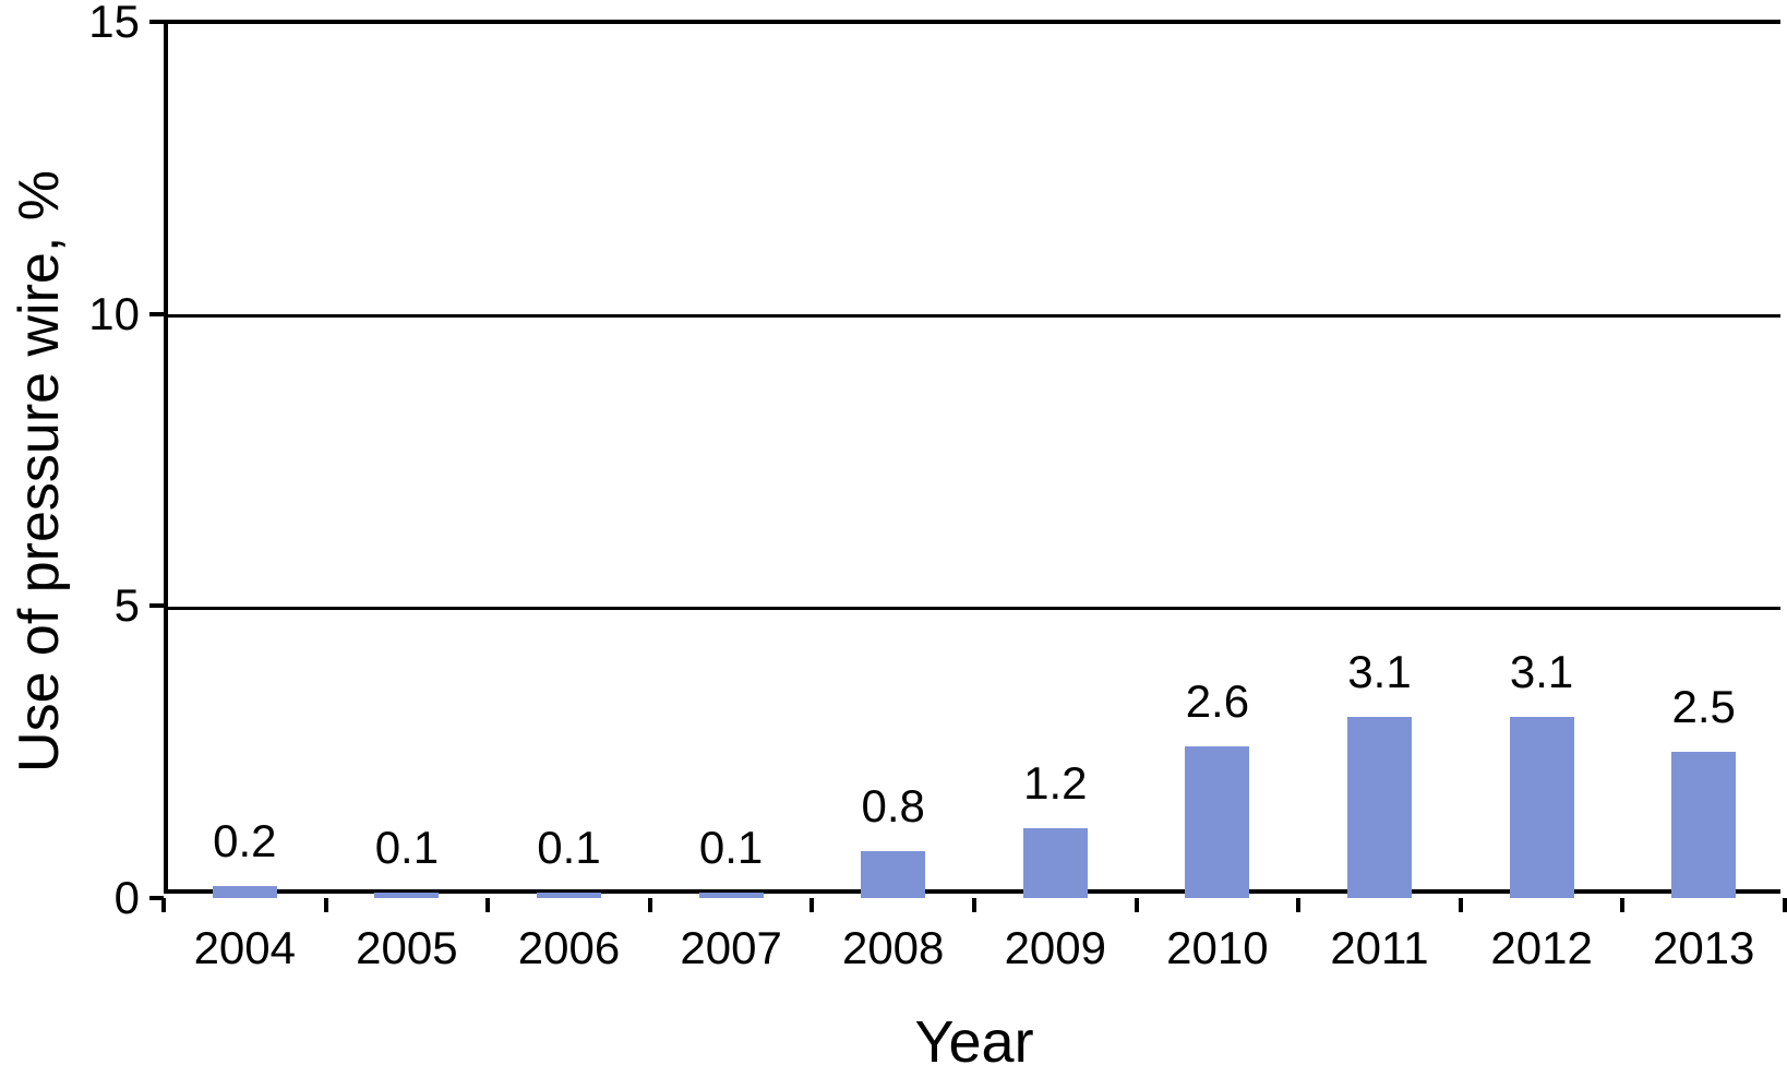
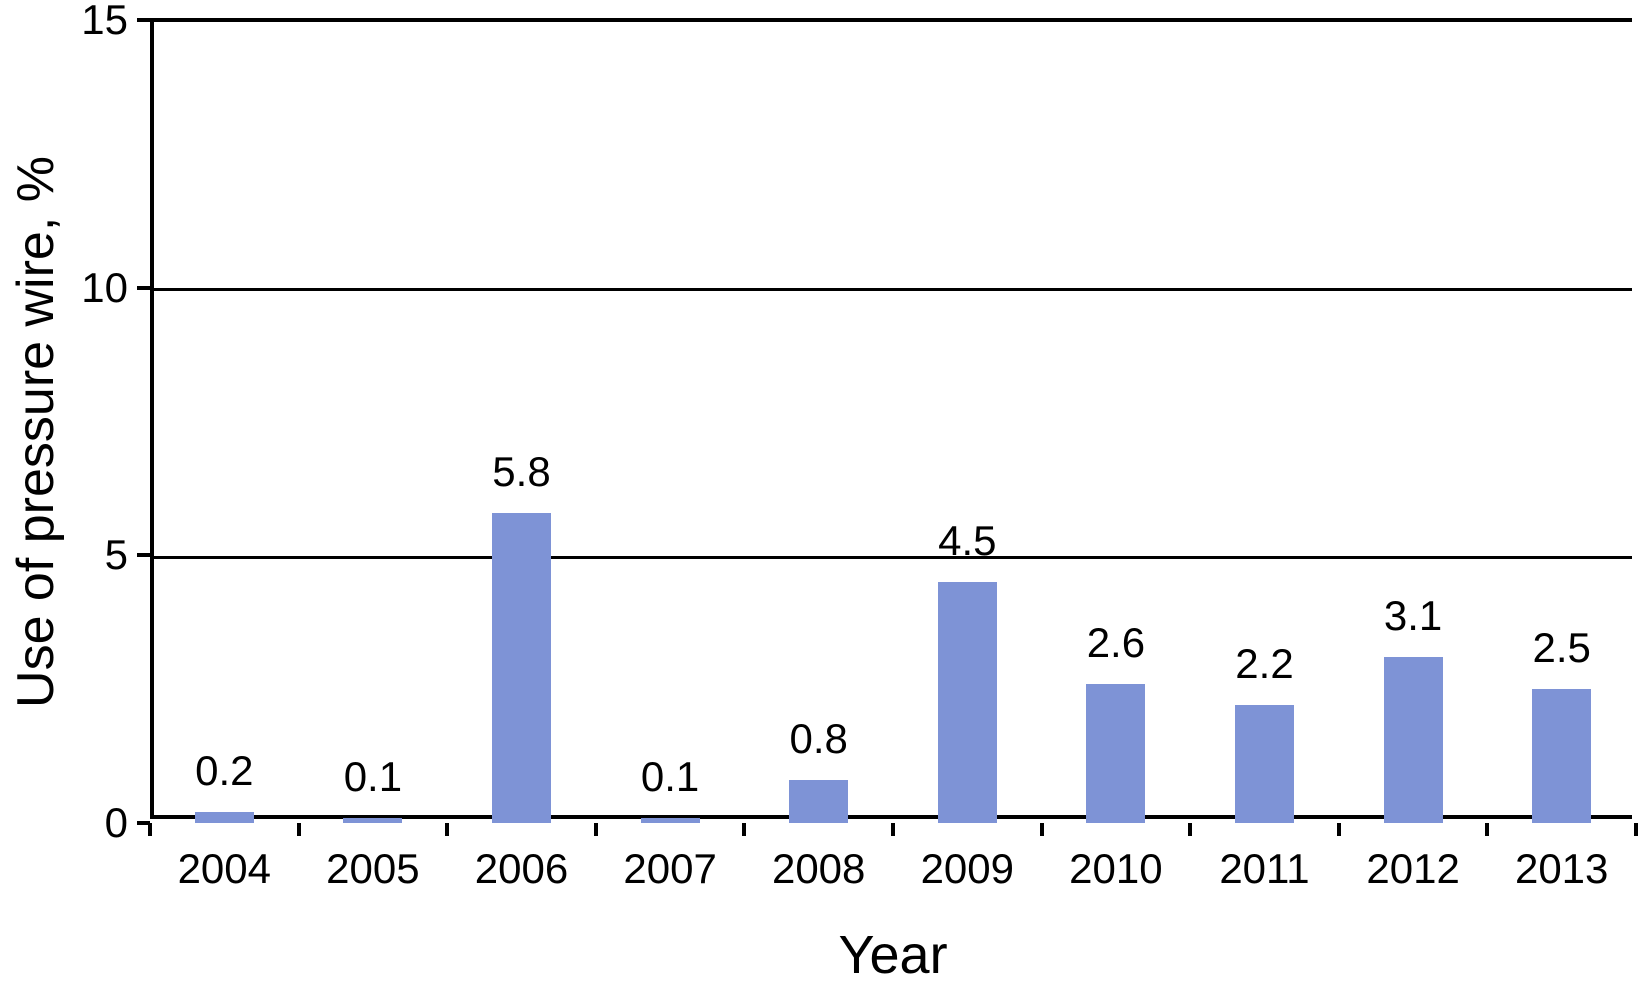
2006: 0.1 -> 5.8
2009: 1.2 -> 4.5
2011: 3.1 -> 2.2
